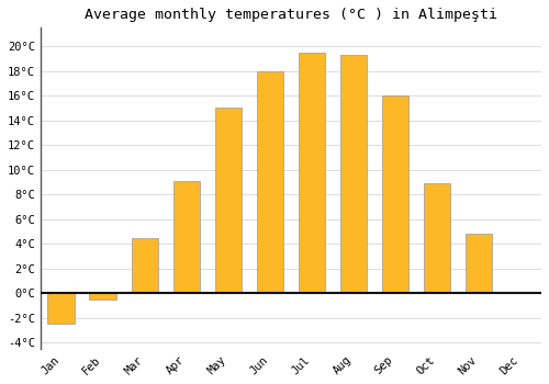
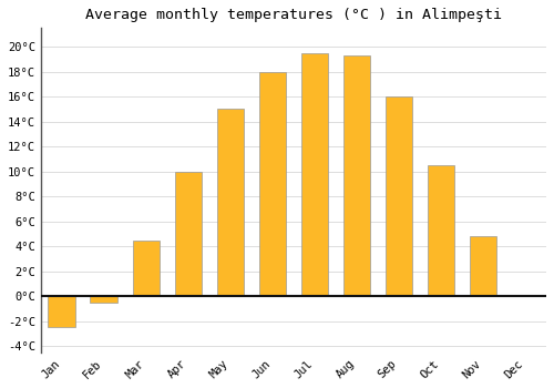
Apr: 9.1°C -> 10.0°C
Oct: 8.9°C -> 10.5°C
